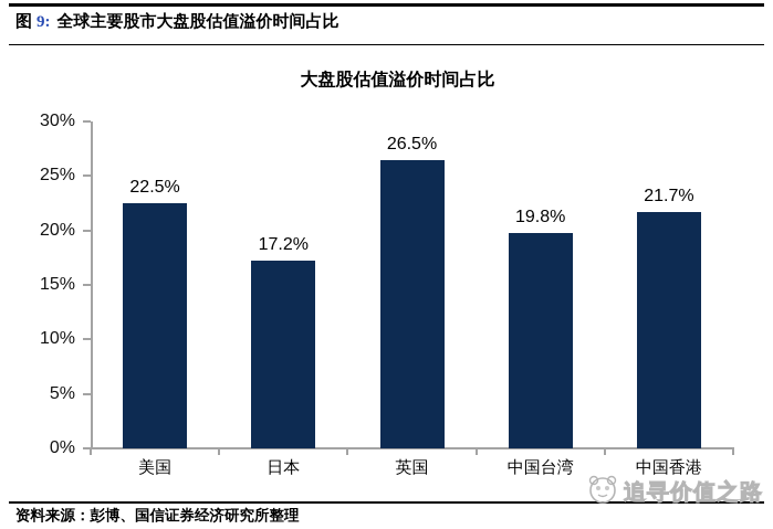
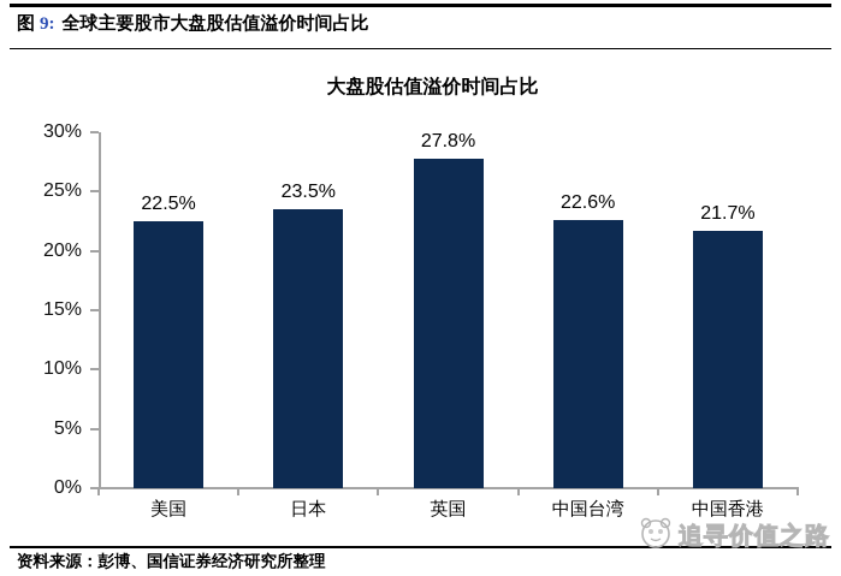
日本: 17.2% -> 23.5%
英国: 26.5% -> 27.8%
中国台湾: 19.8% -> 22.6%
